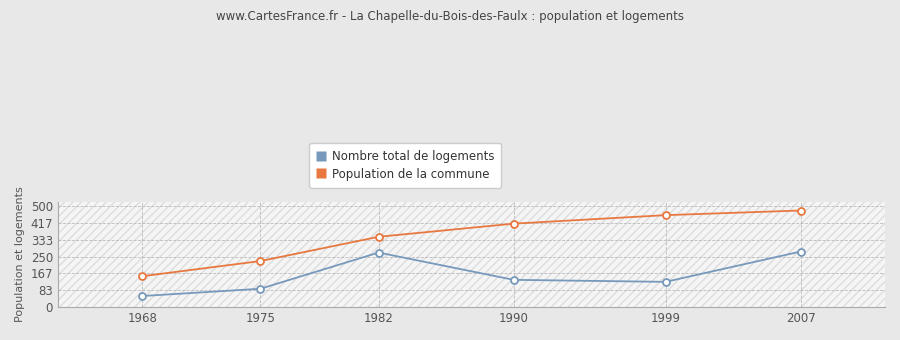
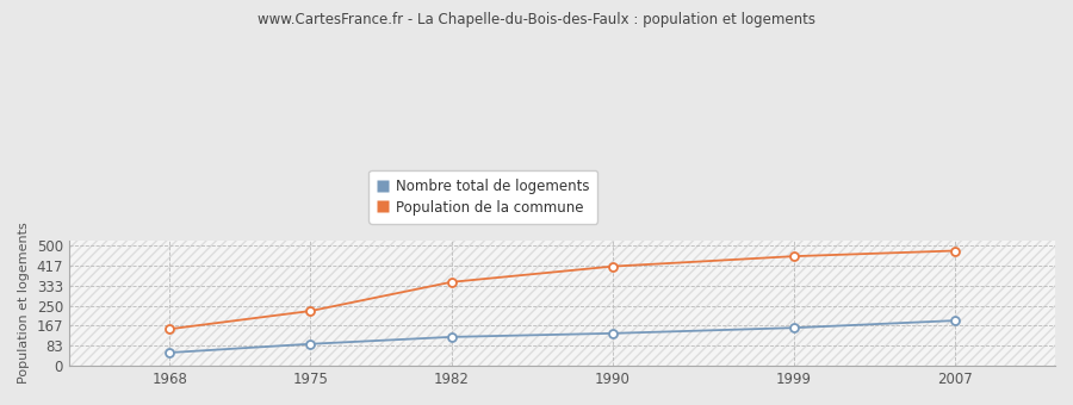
Nombre total de logements/1982: 270 -> 120
Nombre total de logements/1999: 125 -> 158
Nombre total de logements/2007: 275 -> 188
